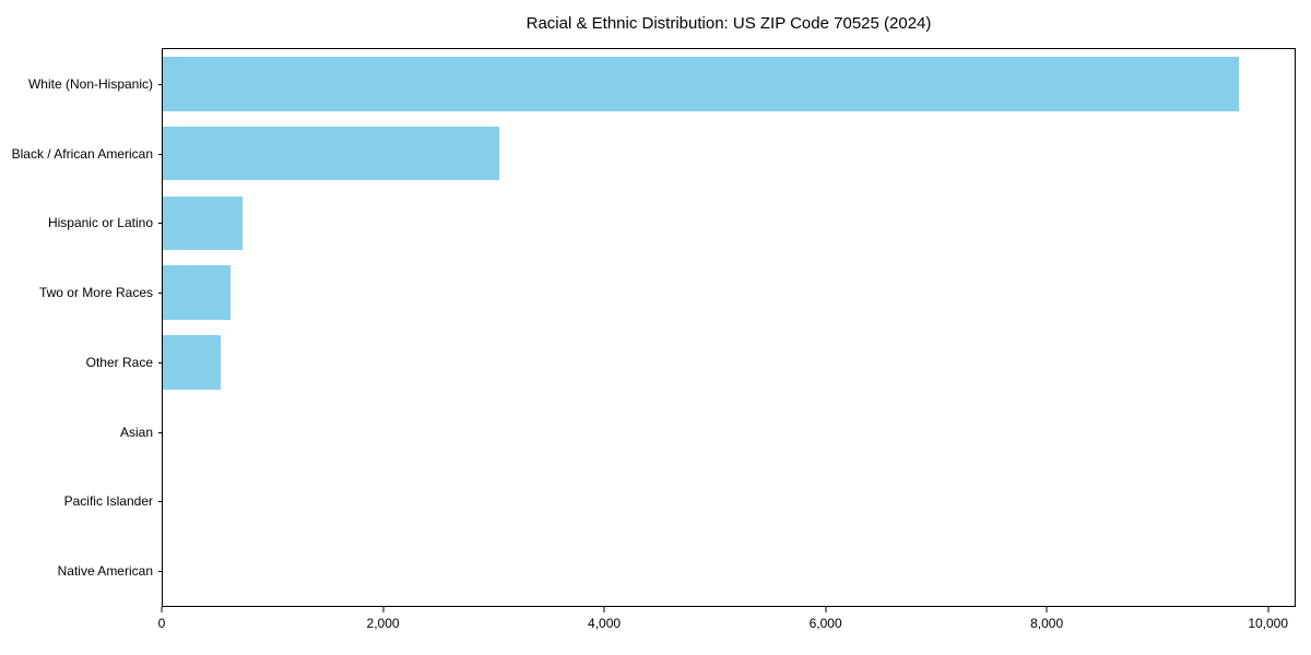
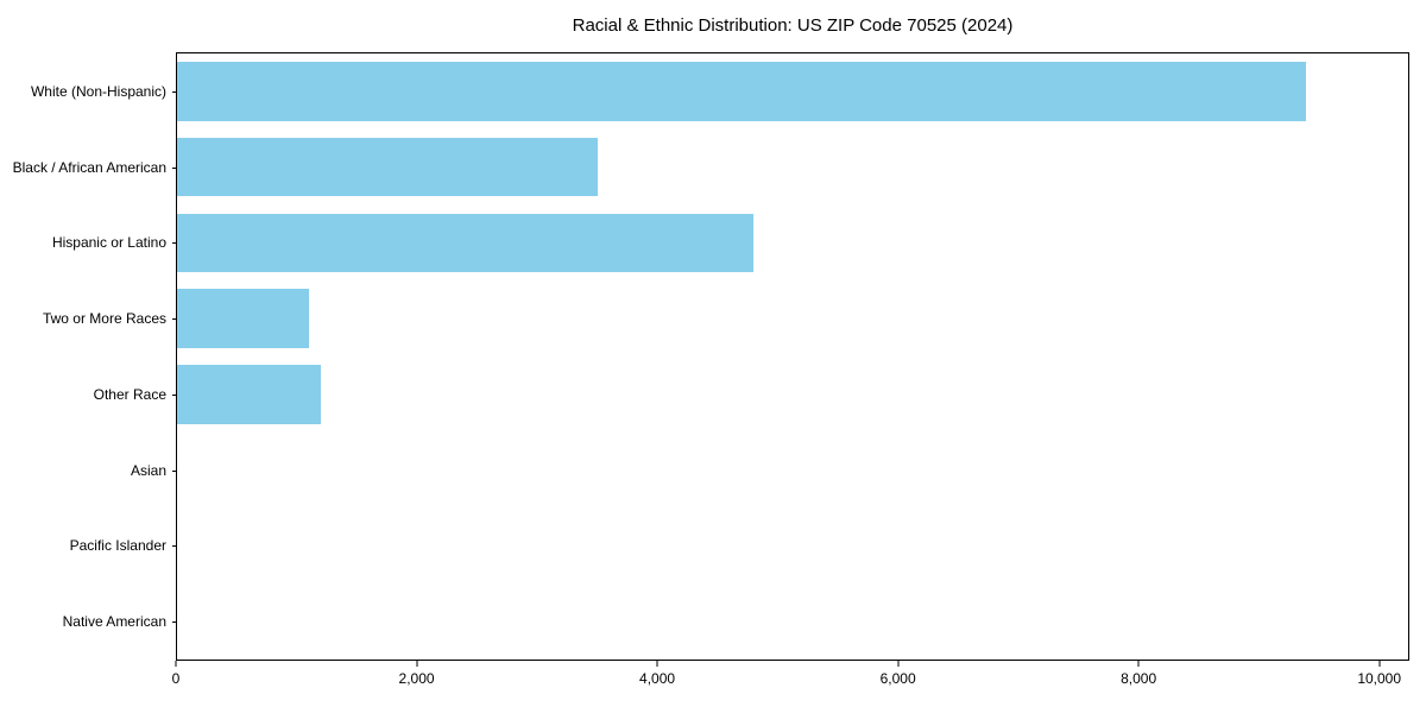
White (Non-Hispanic): 9800 -> 9400
Black / African American: 3000 -> 3500
Hispanic or Latino: 700 -> 4800
Two or More Races: 600 -> 1100
Other Race: 500 -> 1200
